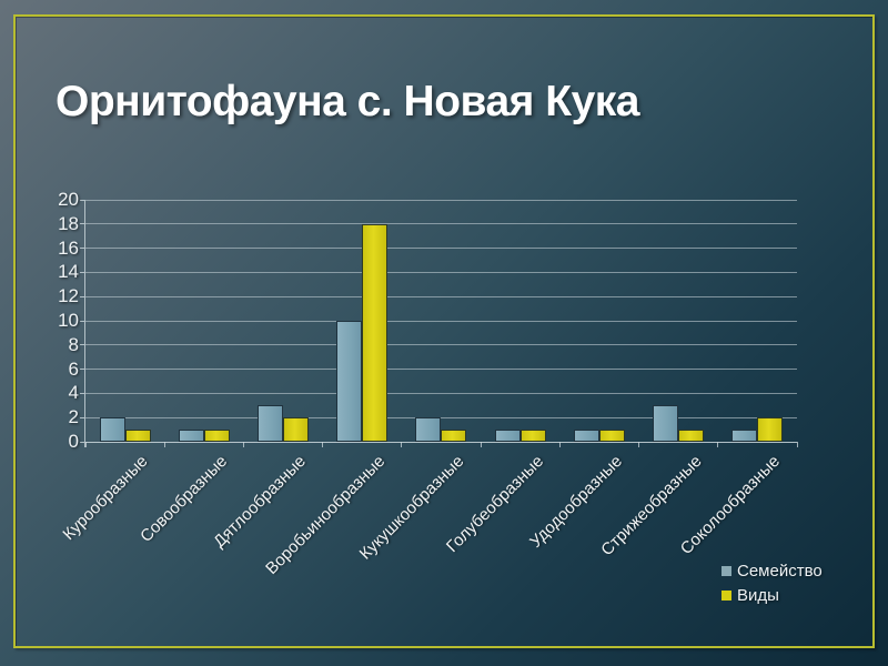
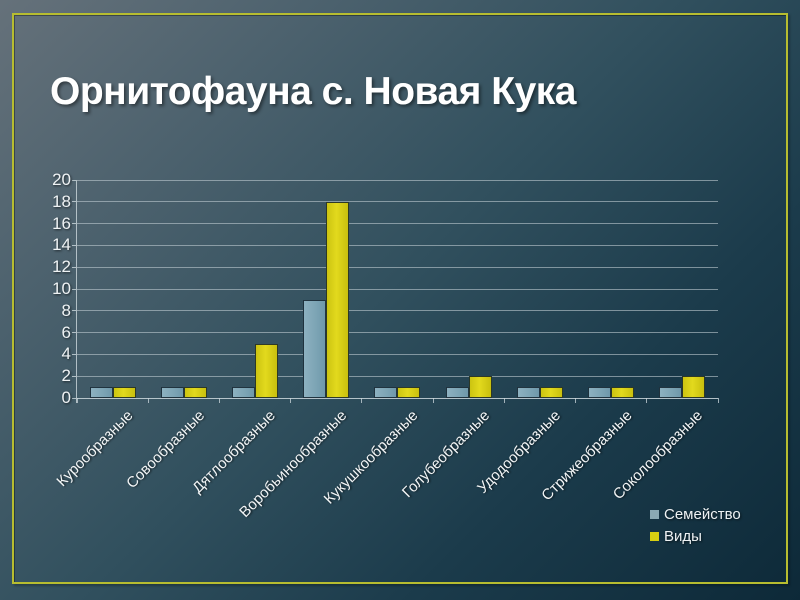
Семейство/Курообразные: 2 -> 1
Семейство/Дятлообразные: 3 -> 1
Виды/Дятлообразные: 2 -> 5
Семейство/Воробьинообразные: 10 -> 9
Семейство/Кукушкообразные: 2 -> 1
Виды/Голубеобразные: 1 -> 2
Семейство/Стрижеобразные: 3 -> 1
